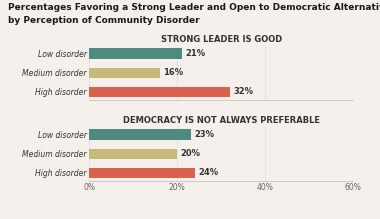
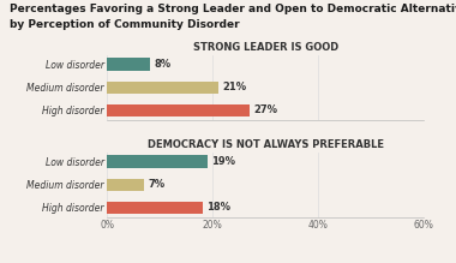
STRONG LEADER IS GOOD/Low disorder: 21% -> 8%
STRONG LEADER IS GOOD/Medium disorder: 16% -> 21%
STRONG LEADER IS GOOD/High disorder: 32% -> 27%
DEMOCRACY IS NOT ALWAYS PREFERABLE/Low disorder: 23% -> 19%
DEMOCRACY IS NOT ALWAYS PREFERABLE/Medium disorder: 20% -> 7%
DEMOCRACY IS NOT ALWAYS PREFERABLE/High disorder: 24% -> 18%
